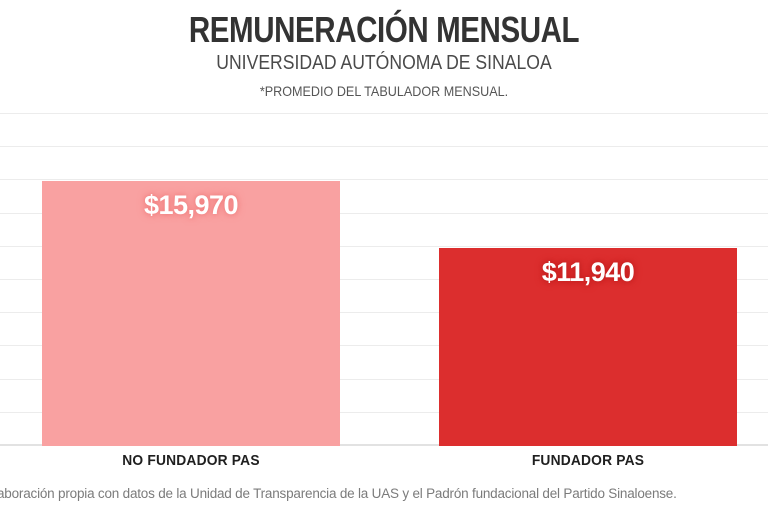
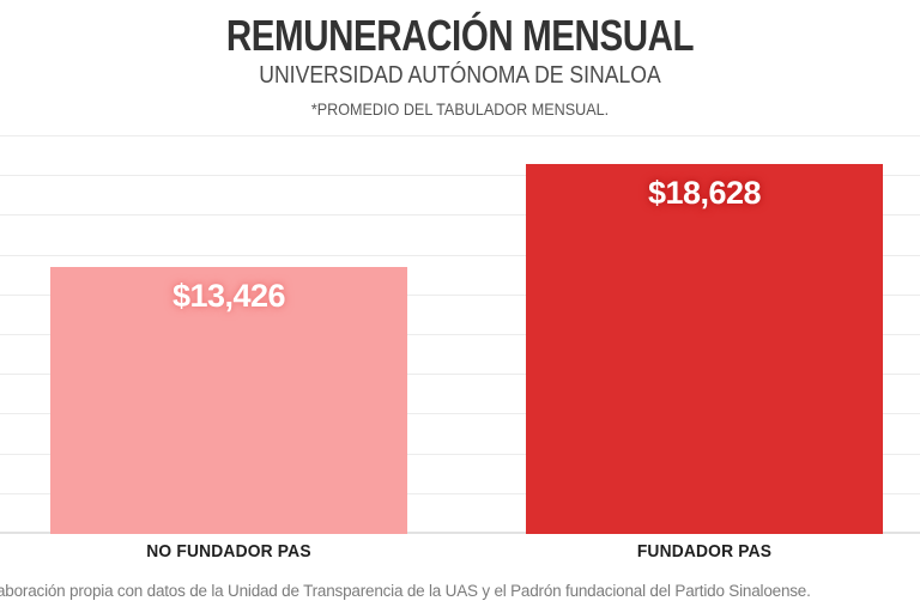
NO FUNDADOR PAS: $15,970 -> $13,426
FUNDADOR PAS: $11,940 -> $18,628
